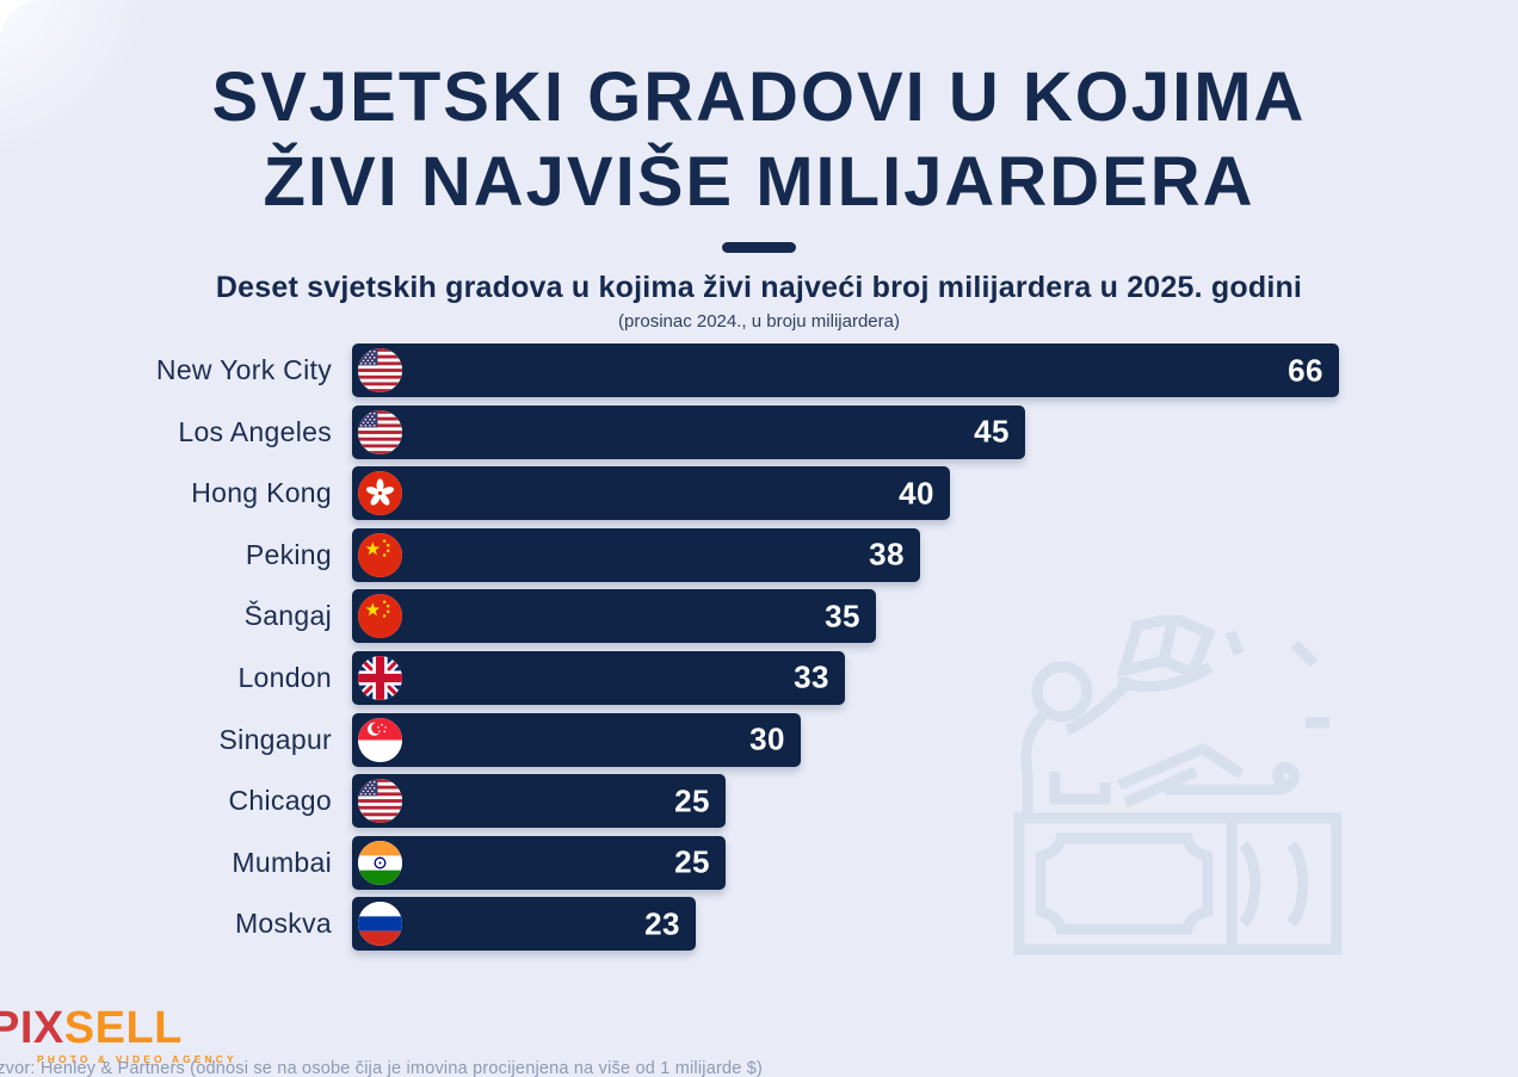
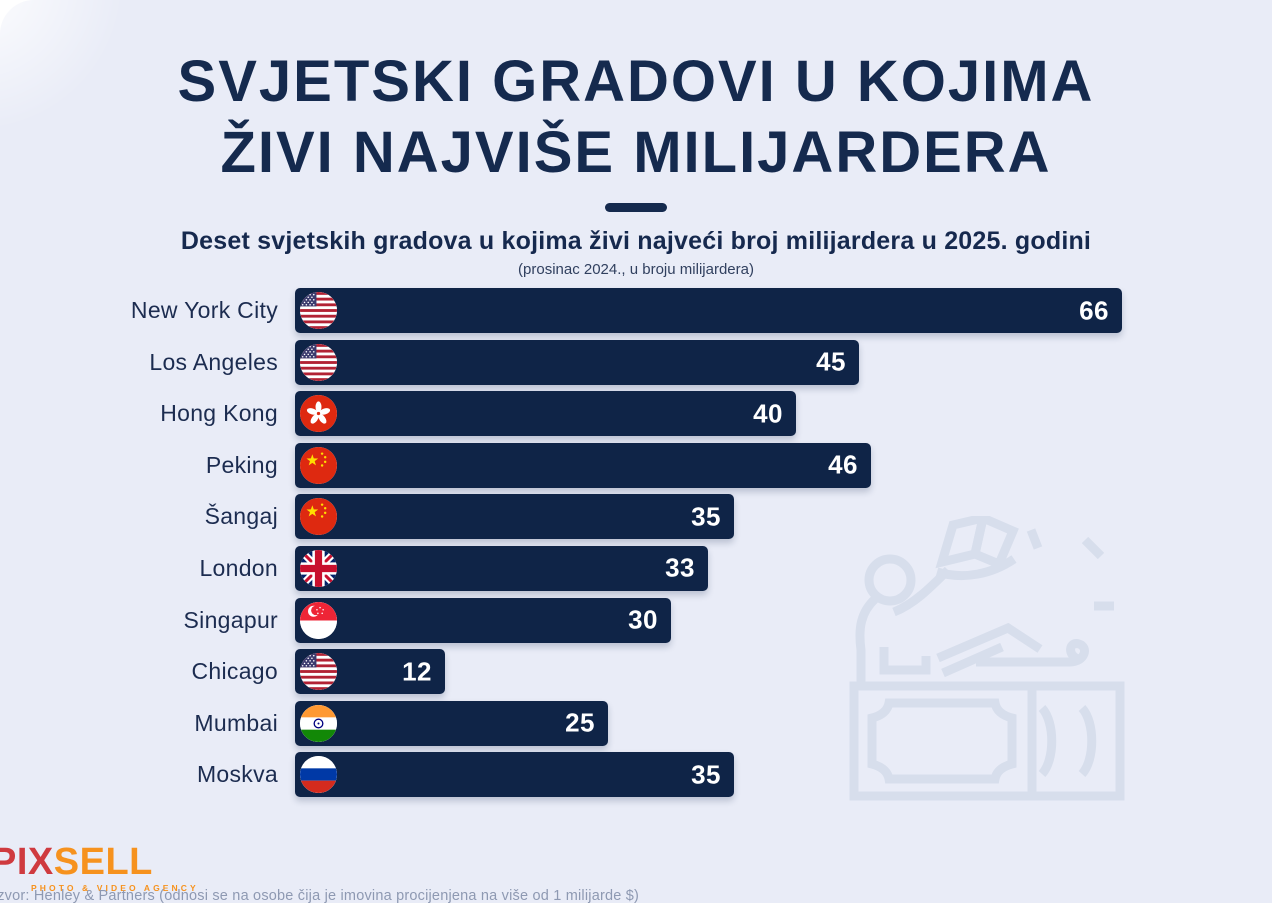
Peking: 38 -> 46
Chicago: 25 -> 12
Moskva: 23 -> 35
